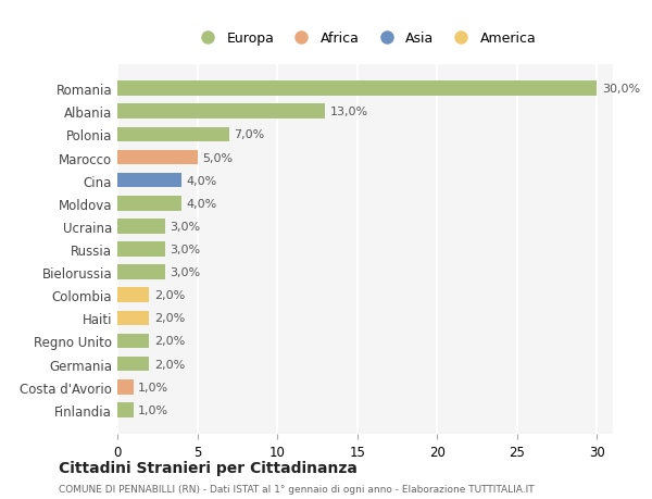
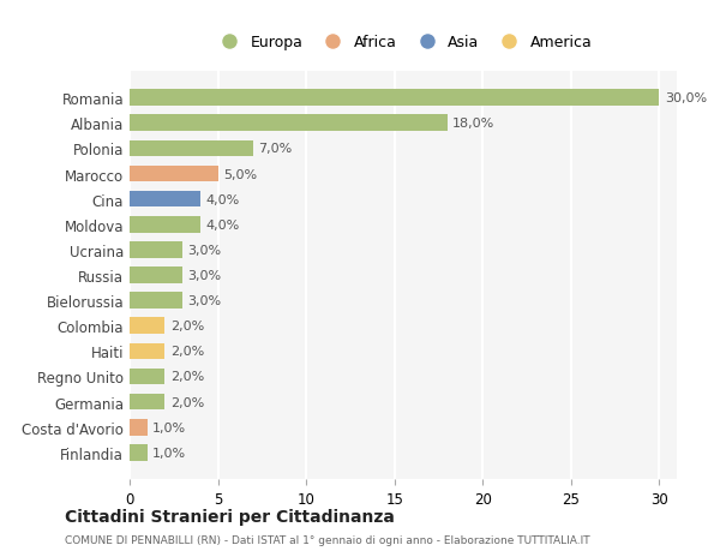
Albania: 13,0% -> 18,0%
